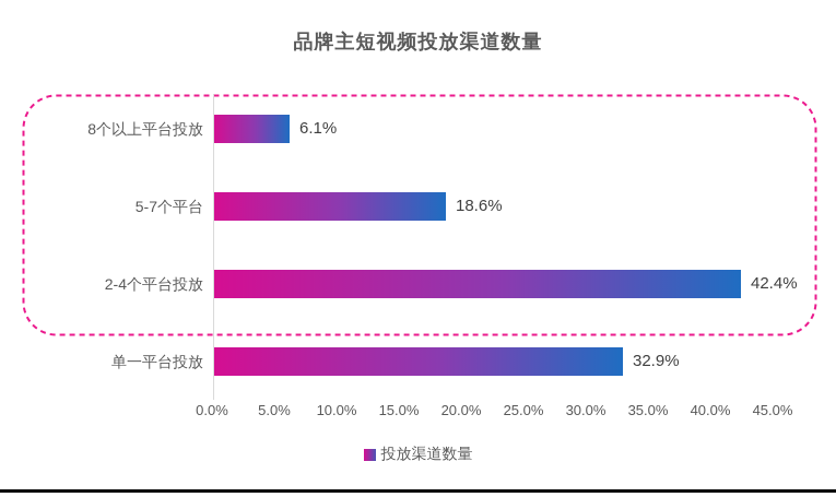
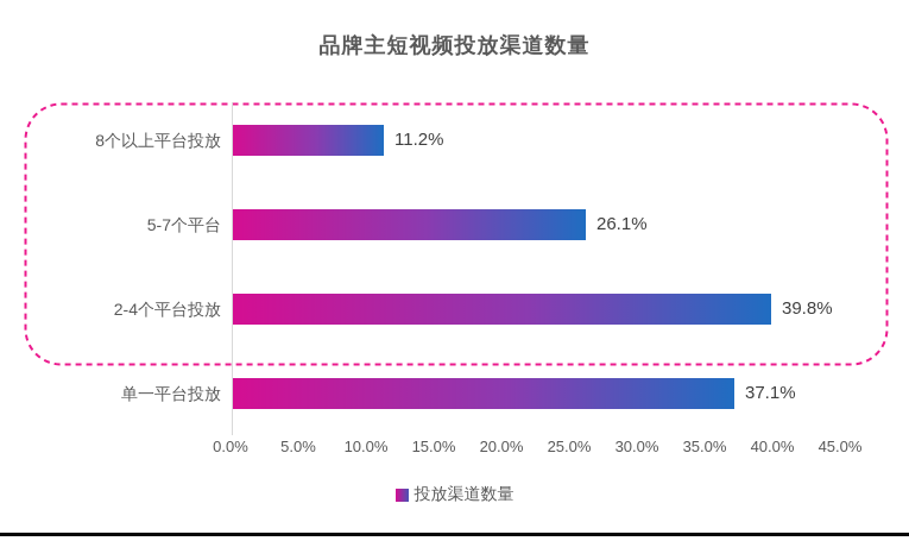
8个以上平台投放: 6.1% -> 11.2%
5-7个平台: 18.6% -> 26.1%
2-4个平台投放: 42.4% -> 39.8%
单一平台投放: 32.9% -> 37.1%
